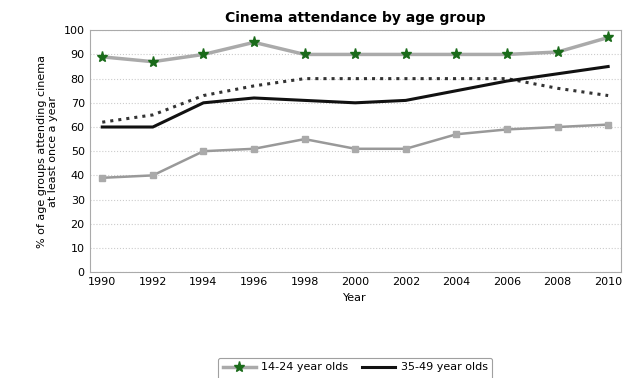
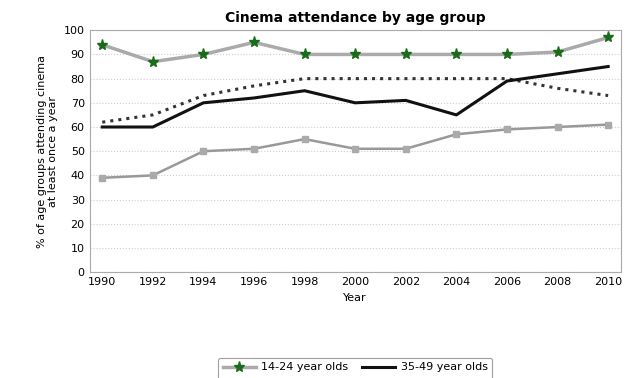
14-24 year olds/1990: 89 -> 94
35-49 year olds/1998: 71 -> 75
35-49 year olds/2004: 75 -> 65
